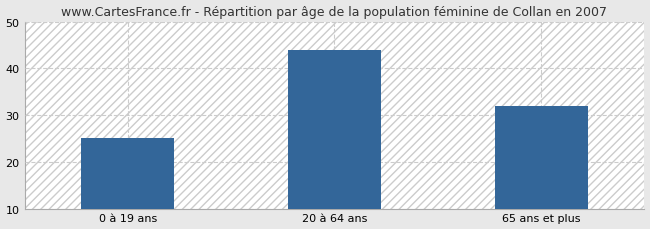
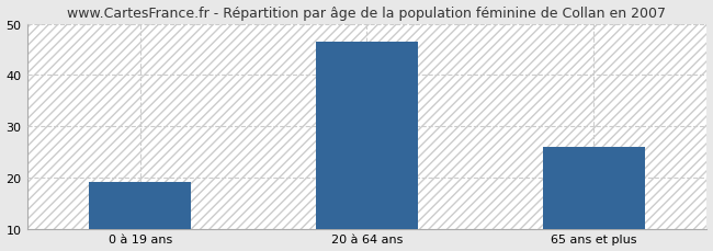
0 à 19 ans: 25.0 -> 19.0
20 à 64 ans: 44.0 -> 46.5
65 ans et plus: 32.0 -> 26.0
